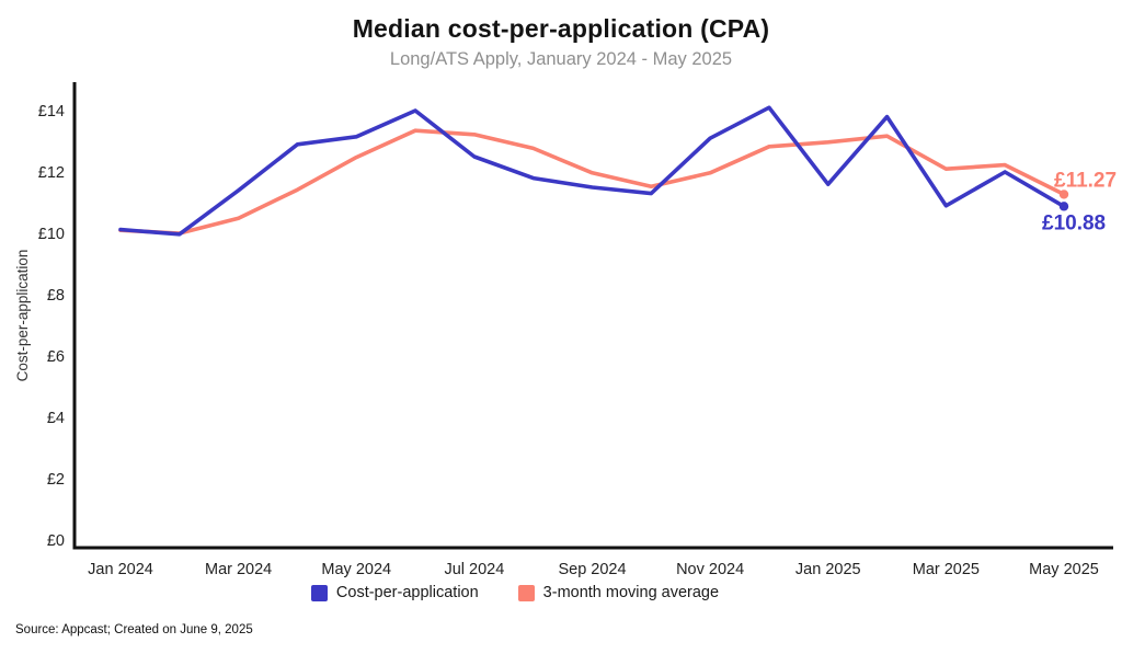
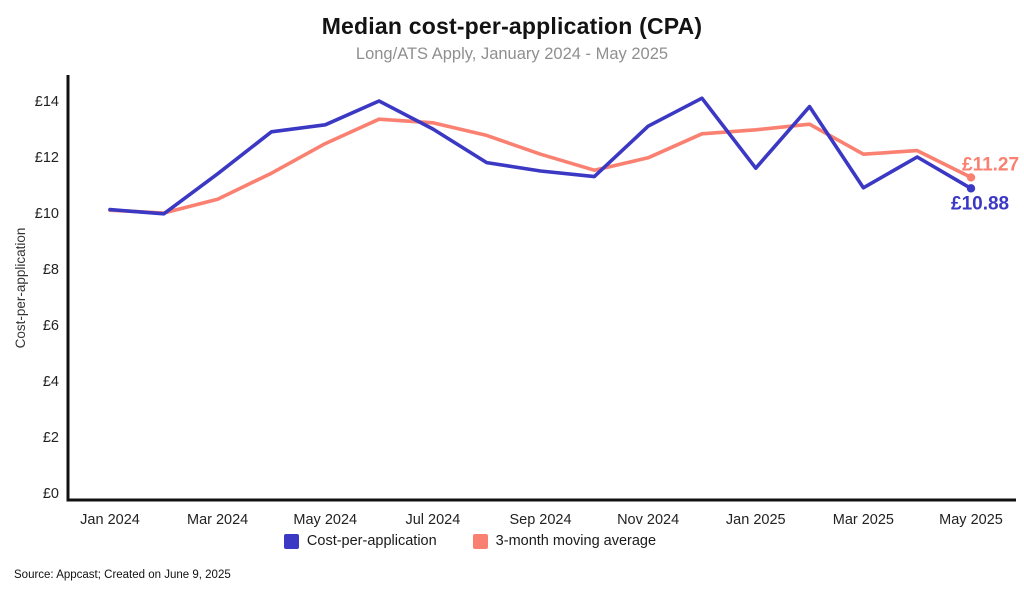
Cost-per-application/Jul 2024: £12.5 -> £13.0
3-month moving average/Sep 2024: £12.0 -> £12.1
